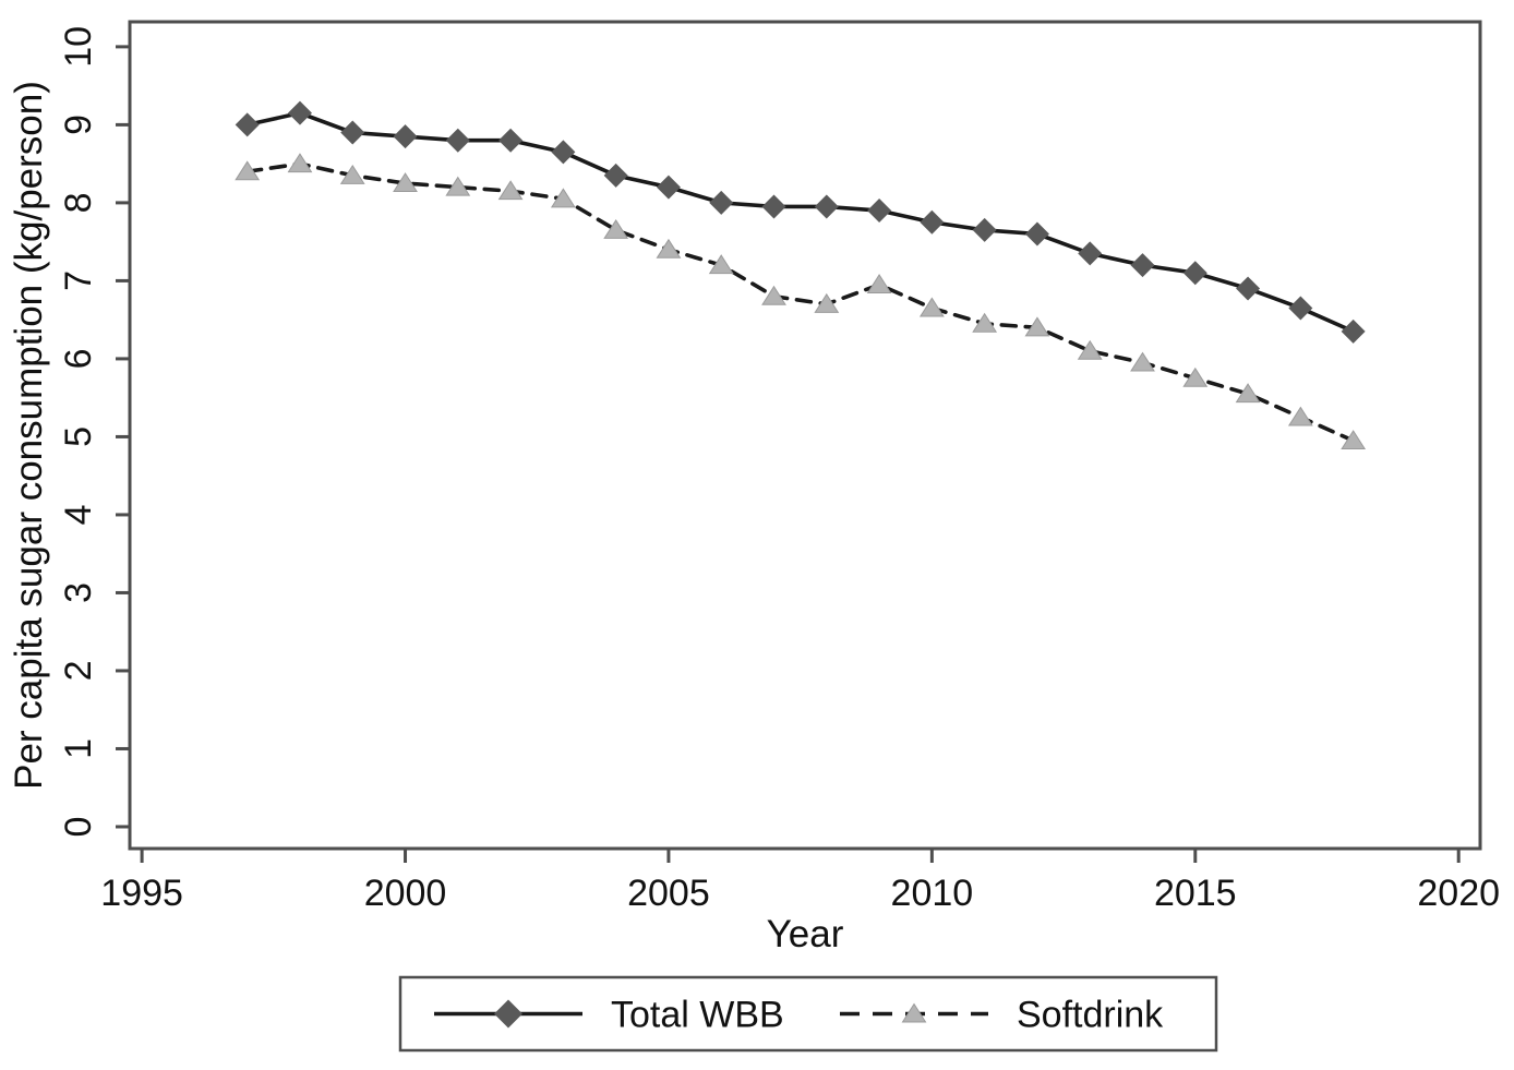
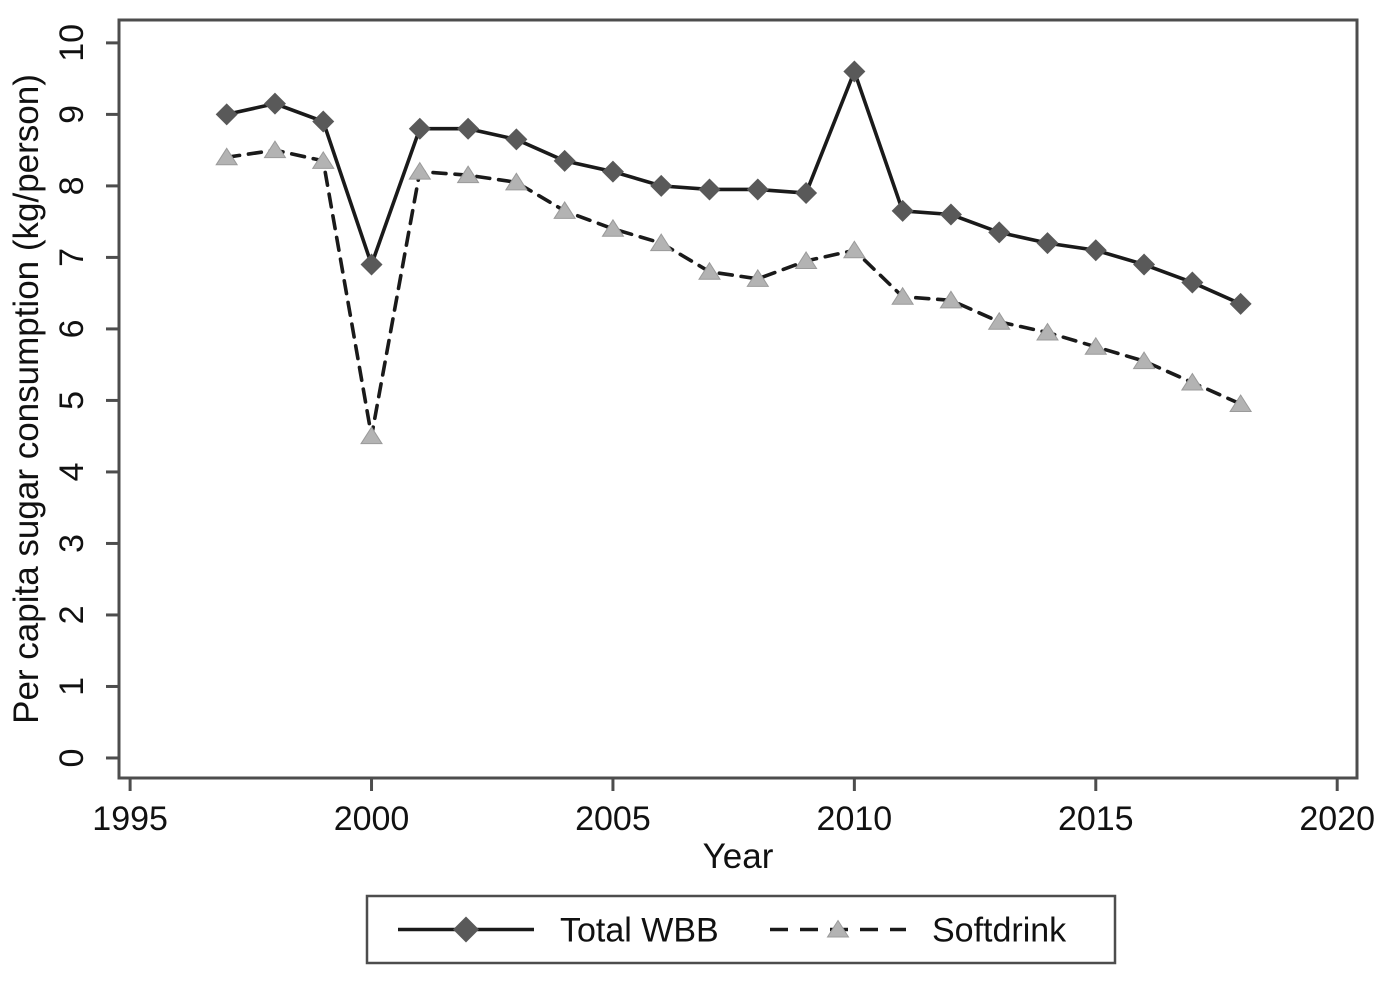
Total WBB/2000: 8.8 -> 6.9
Softdrink/2000: 8.2 -> 4.5
Total WBB/2010: 7.8 -> 9.6
Softdrink/2010: 6.7 -> 7.1
